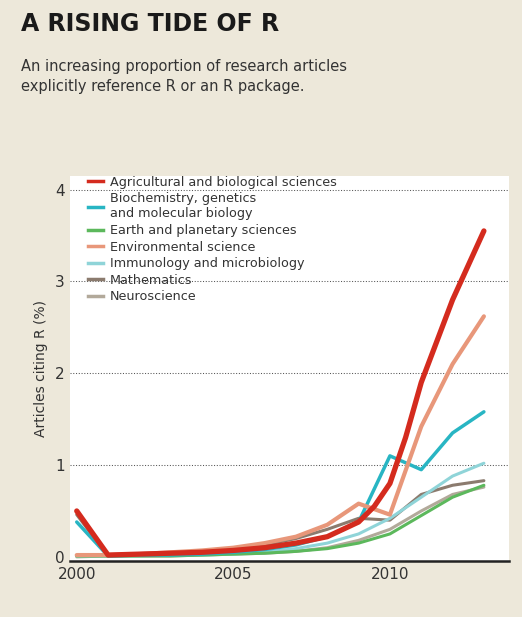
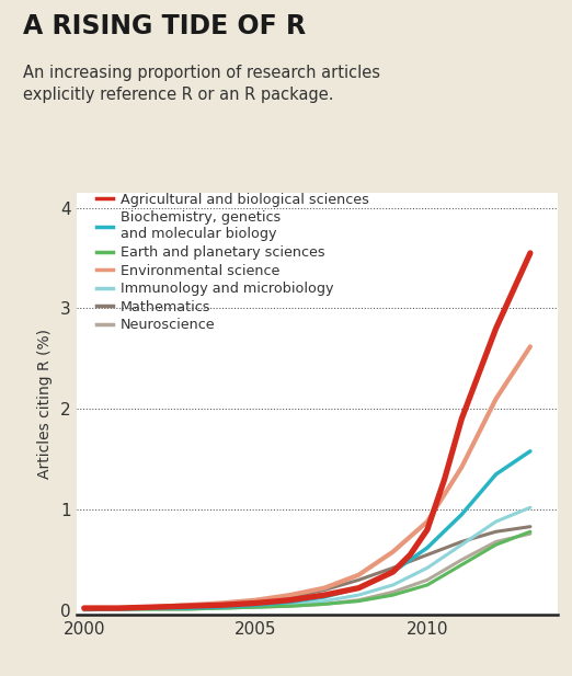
Agricultural and biological sciences/2000: 0.50 -> 0.02
Biochemistry, genetics and molecular biology/2000: 0.38 -> 0.01
Mathematics/2000: 0.46 -> 0.01
Biochemistry, genetics and molecular biology/2010: 1.10 -> 0.62
Environmental science/2010: 0.46 -> 0.88
Mathematics/2010: 0.40 -> 0.55
